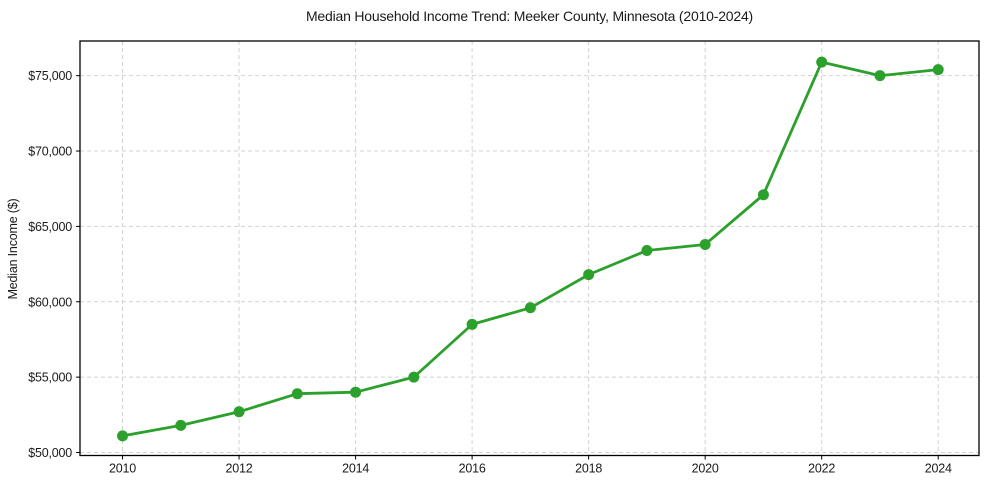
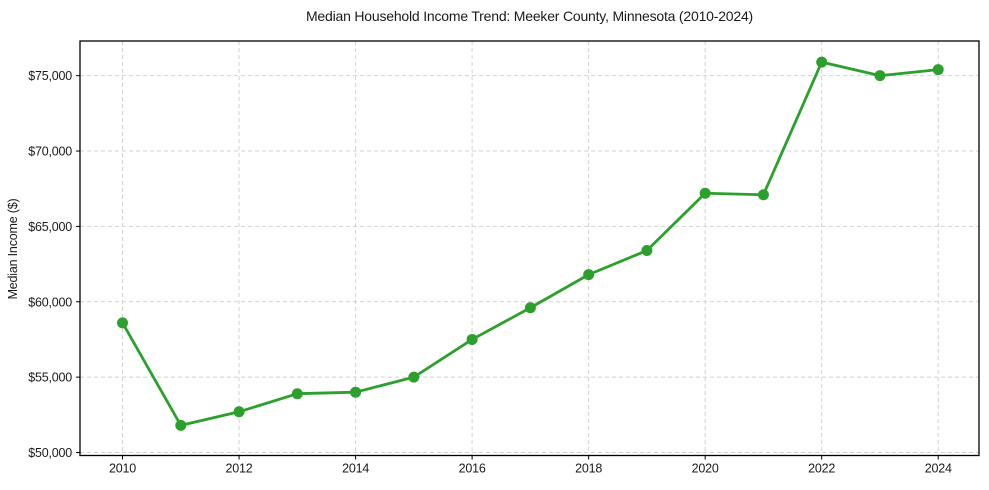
2010: $51100 -> $58600
2016: $58500 -> $57500
2020: $63800 -> $67200
